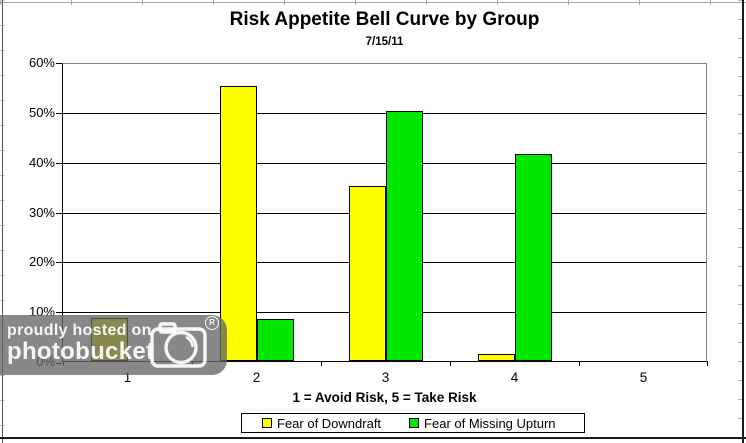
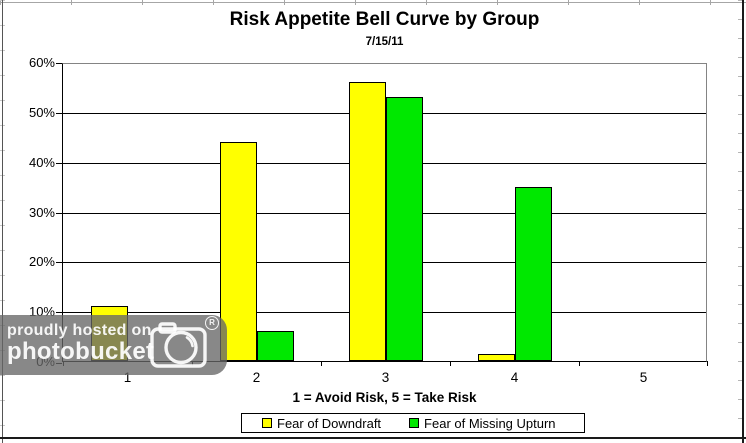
Fear of Downdraft/1: 9% -> 11%
Fear of Downdraft/2: 55% -> 44%
Fear of Missing Upturn/2: 8% -> 6%
Fear of Downdraft/3: 35% -> 56%
Fear of Missing Upturn/3: 50% -> 53%
Fear of Missing Upturn/4: 42% -> 35%
